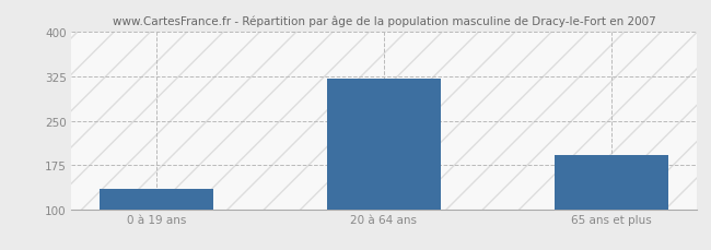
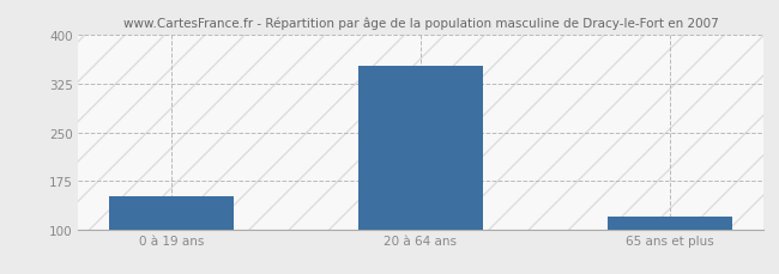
0 à 19 ans: 136 -> 152
20 à 64 ans: 320 -> 352
65 ans et plus: 192 -> 120
